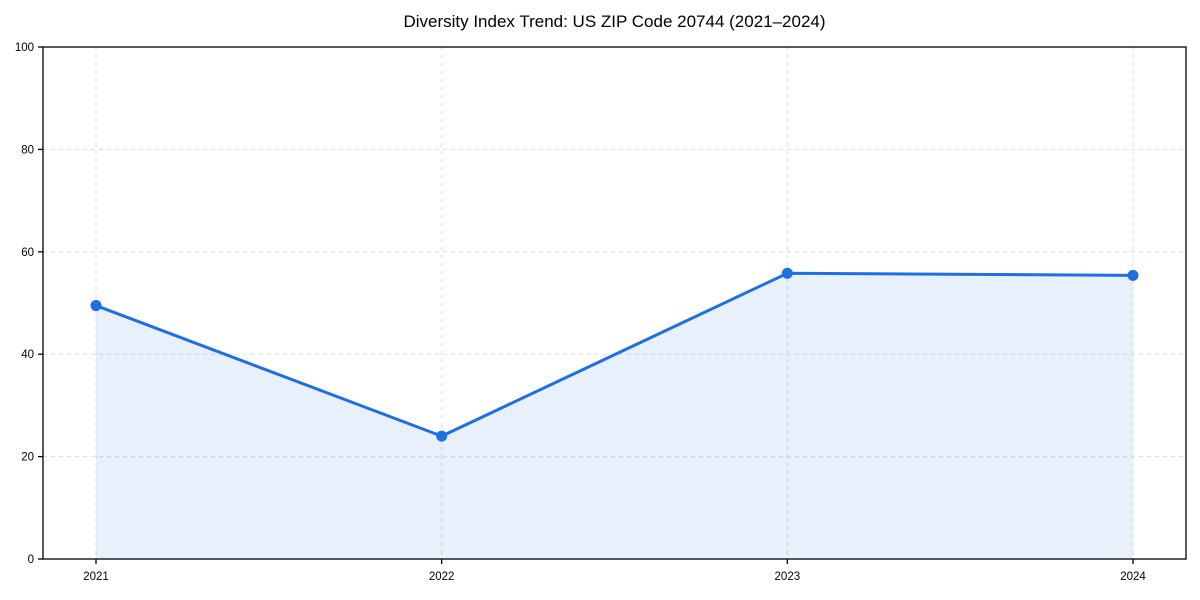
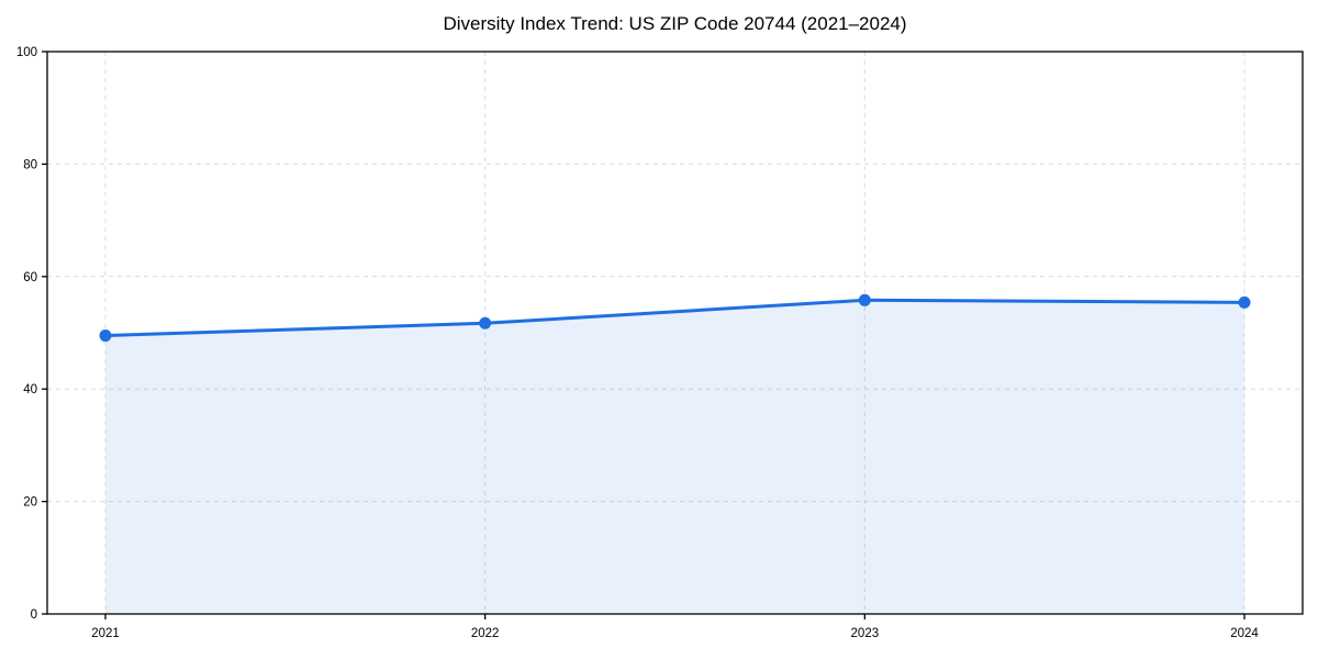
2022: 24 -> 52
